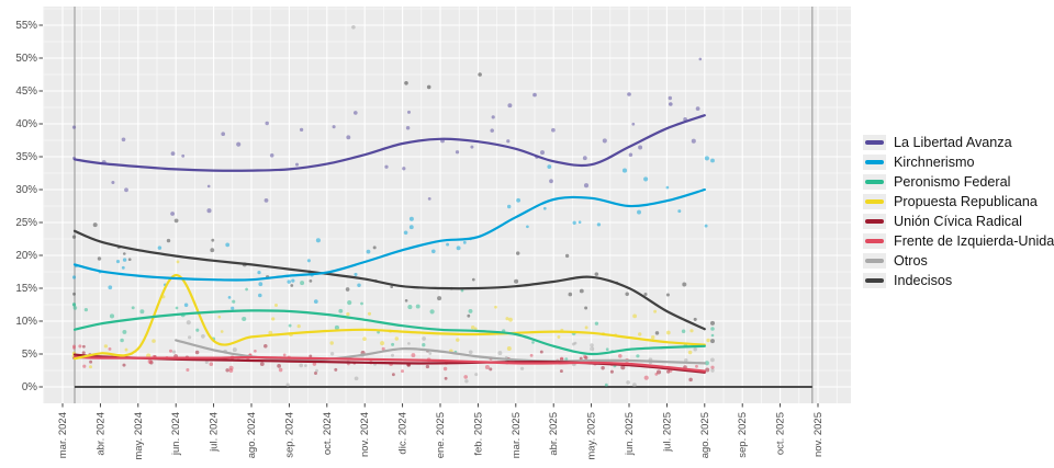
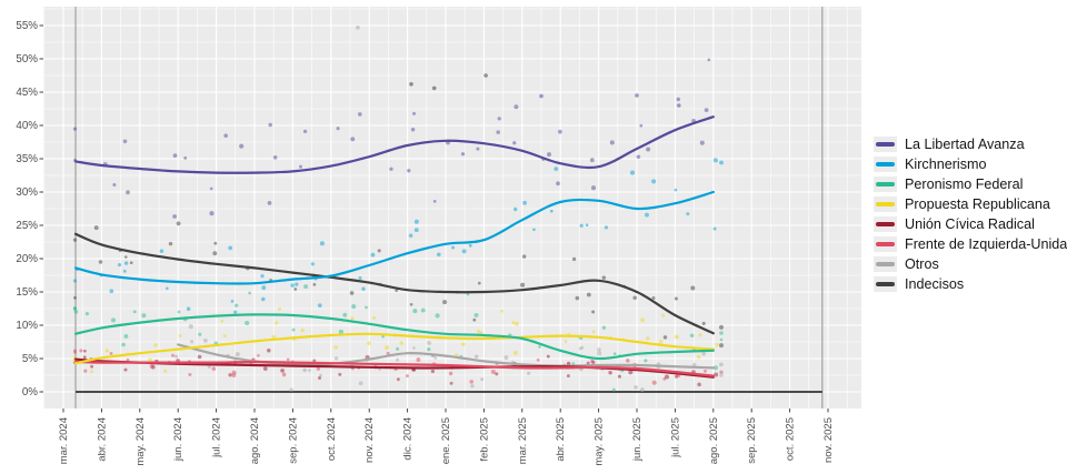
Propuesta Republicana/jun. 2024: 17% -> 6%
